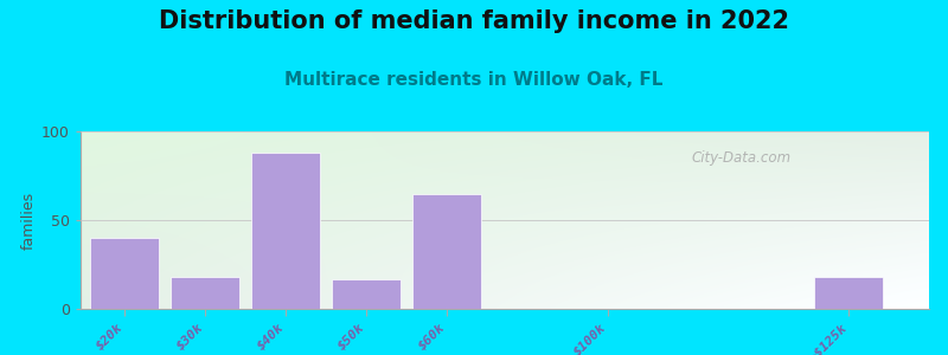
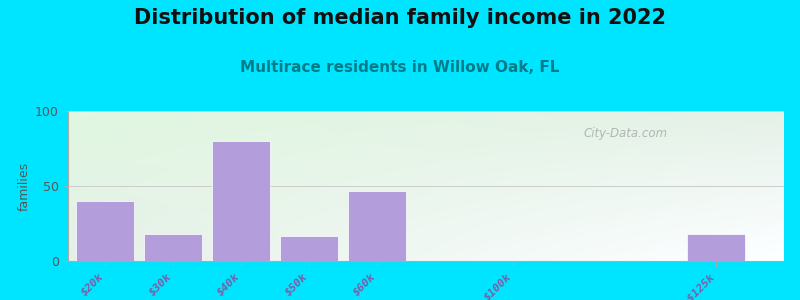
$40k: 88 -> 80
$60k: 65 -> 47
